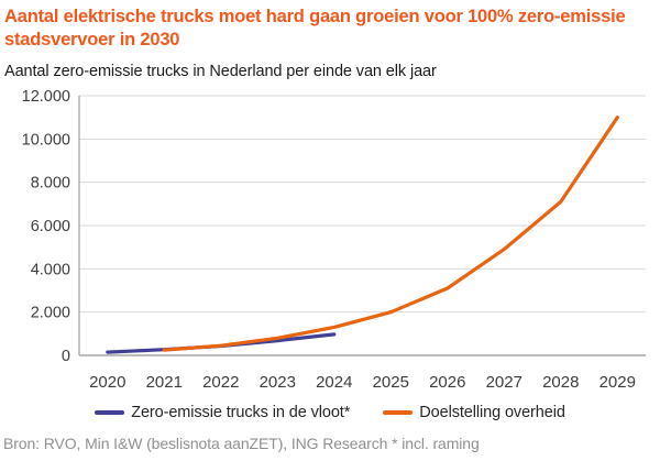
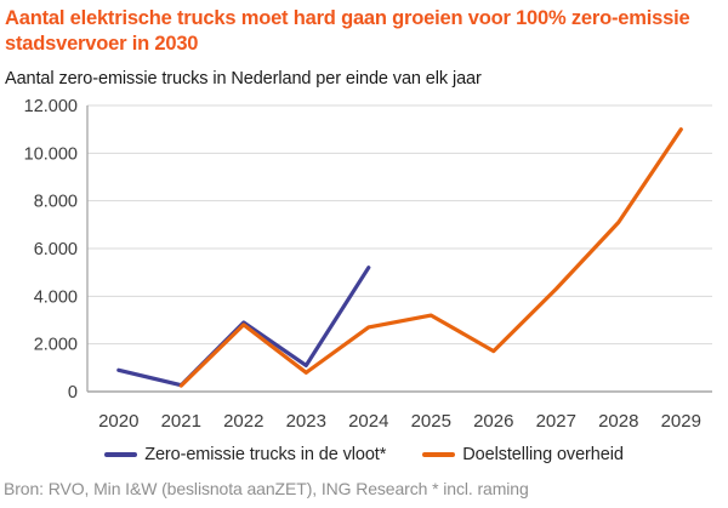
Zero-emissie trucks in de vloot*/2020: 200 -> 900
Zero-emissie trucks in de vloot*/2022: 400 -> 2900
Doelstelling overheid/2022: 400 -> 2800
Zero-emissie trucks in de vloot*/2023: 700 -> 1100
Zero-emissie trucks in de vloot*/2024: 1000 -> 5200
Doelstelling overheid/2024: 1300 -> 2700
Doelstelling overheid/2025: 2000 -> 3200
Doelstelling overheid/2026: 3100 -> 1700
Doelstelling overheid/2027: 4900 -> 4300
